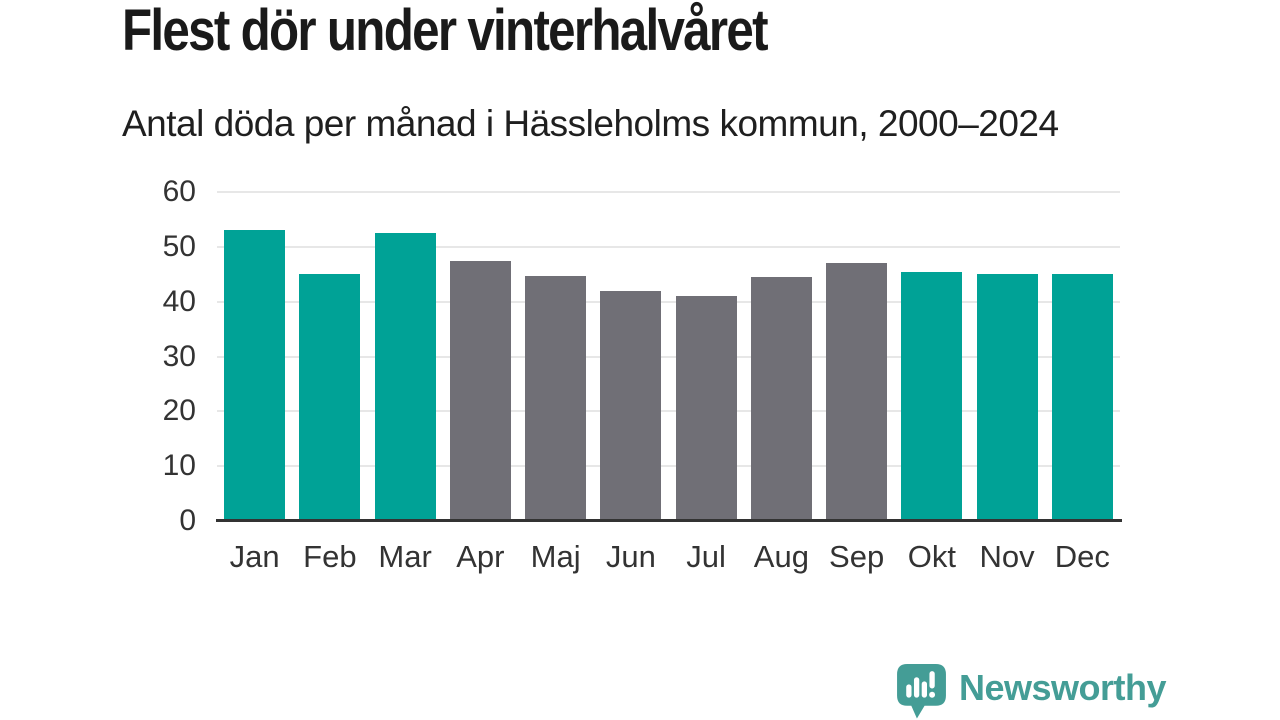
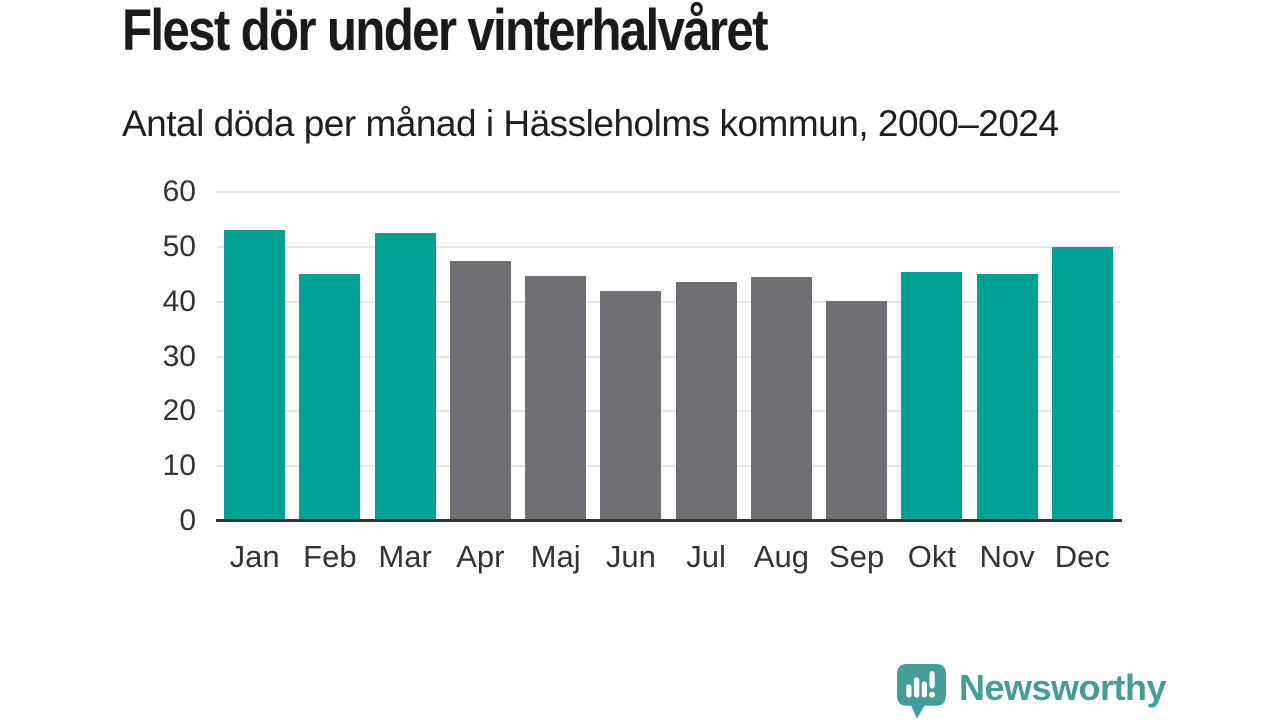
Jul: 41 -> 44
Sep: 47 -> 40
Dec: 45 -> 50
